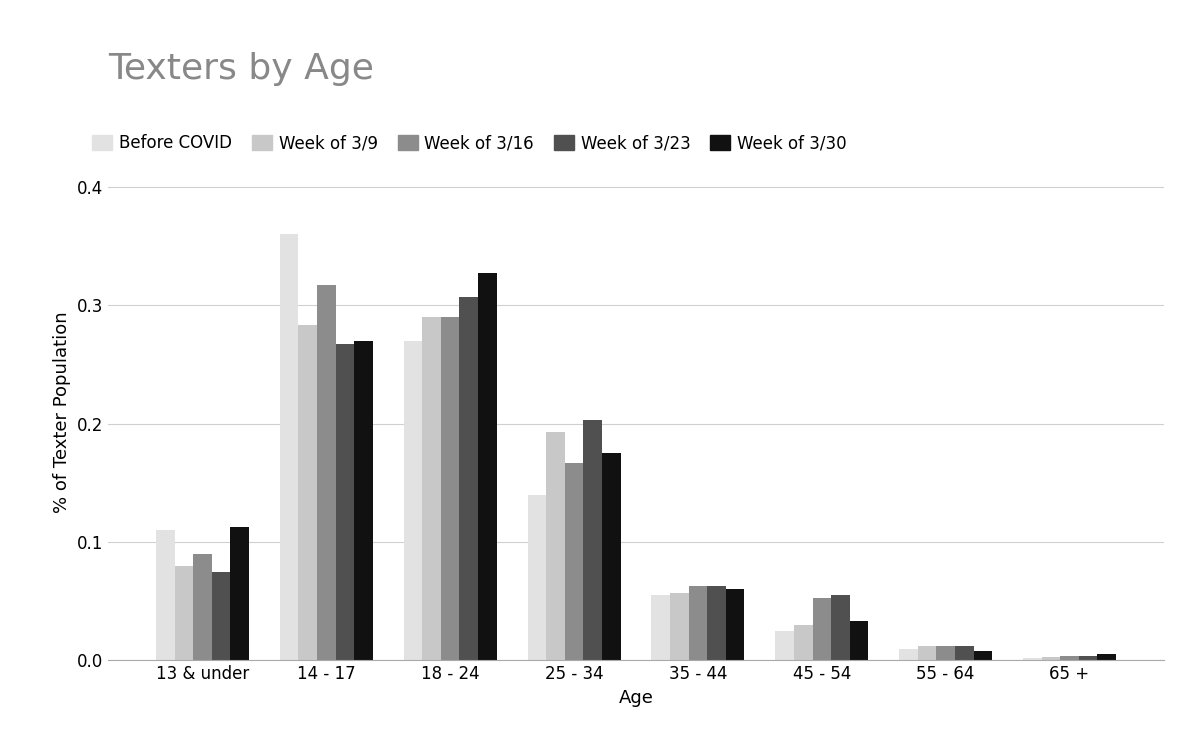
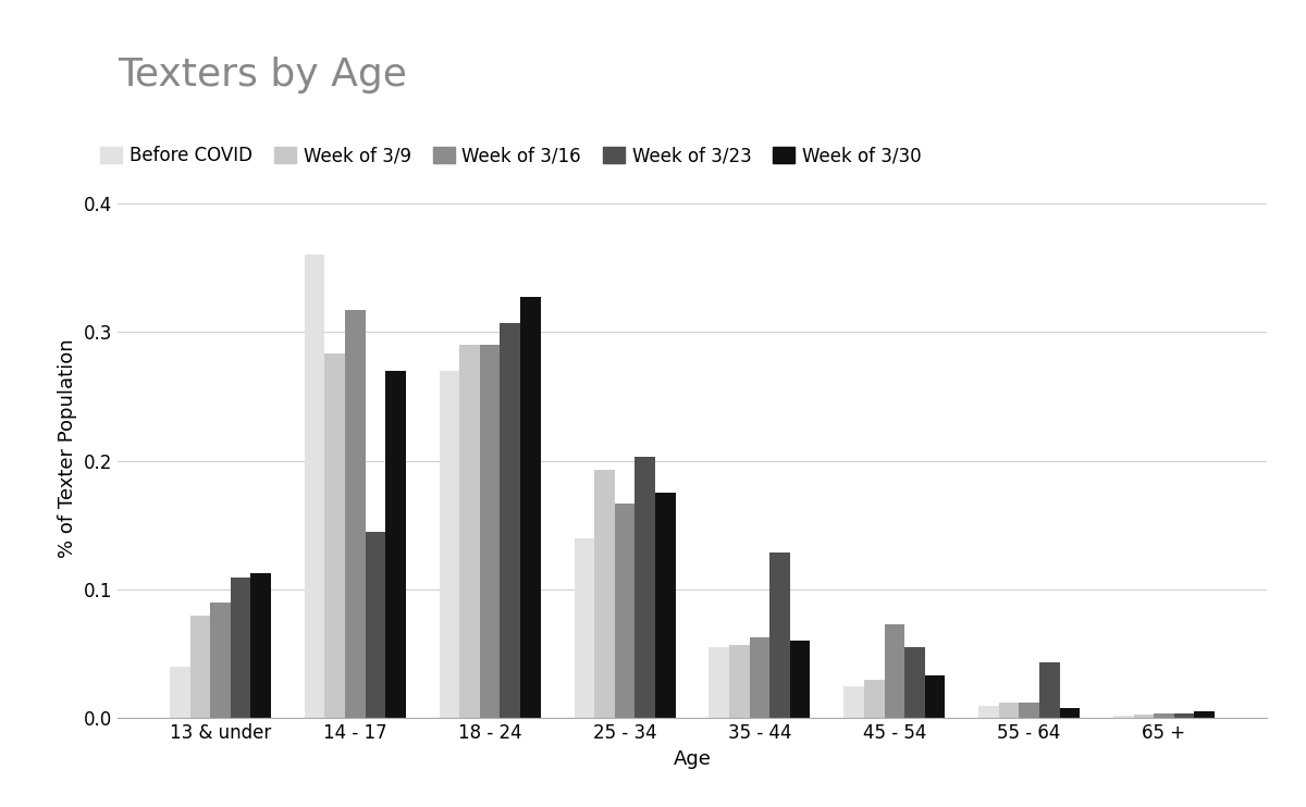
Before COVID/13 & under: 0.110 -> 0.040
Week of 3/23/13 & under: 0.075 -> 0.109
Week of 3/23/14 - 17: 0.267 -> 0.145
Week of 3/23/35 - 44: 0.063 -> 0.129
Week of 3/16/45 - 54: 0.053 -> 0.073
Week of 3/23/55 - 64: 0.012 -> 0.043
